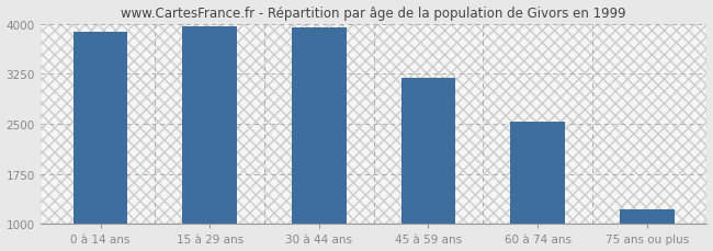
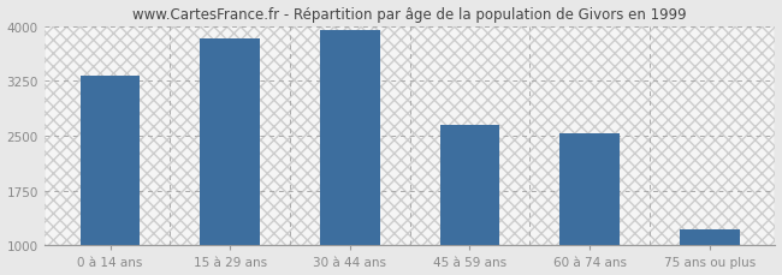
0 à 14 ans: 3870 -> 3320
15 à 29 ans: 3960 -> 3820
45 à 59 ans: 3190 -> 2640
